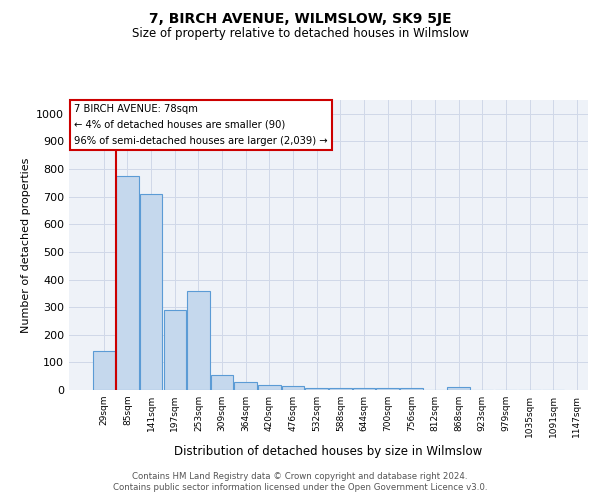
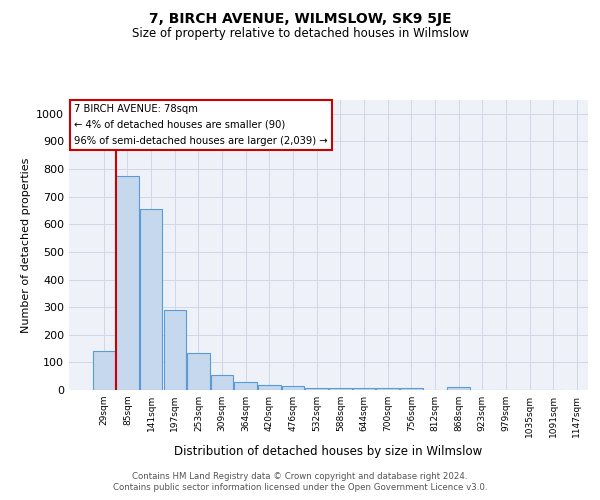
141sqm: 710 -> 655
253sqm: 360 -> 135
